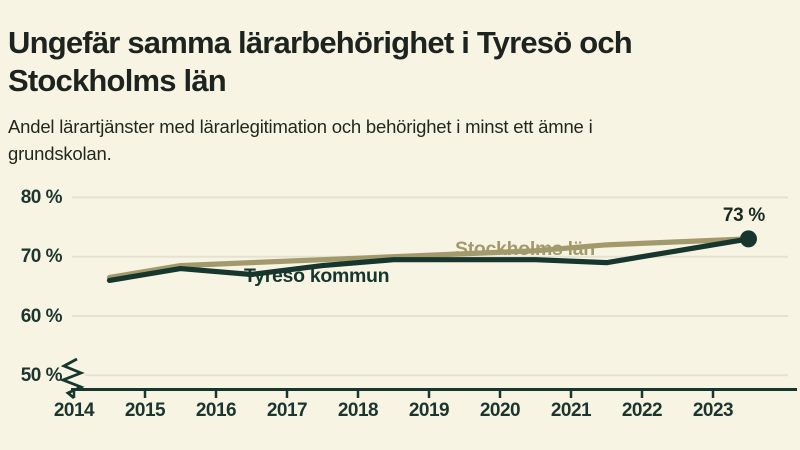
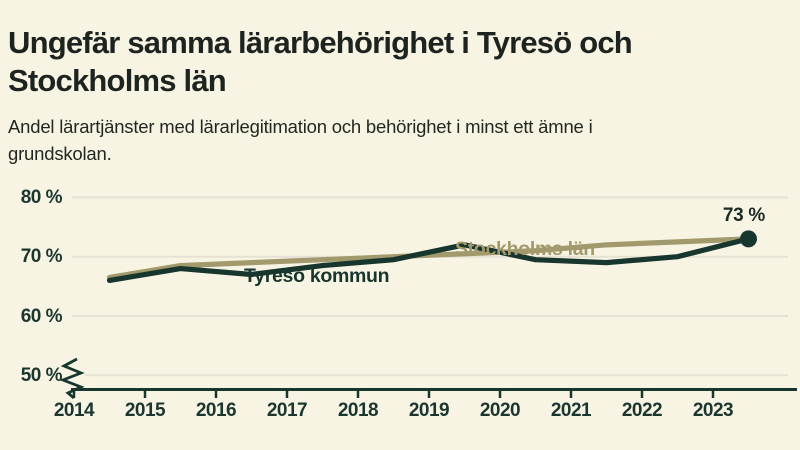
Tyresö kommun/2019: 70% -> 72%
Tyresö kommun/2022: 71% -> 70%
